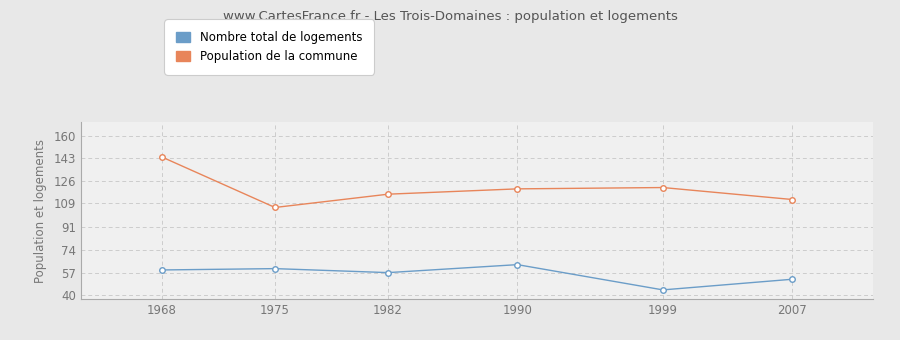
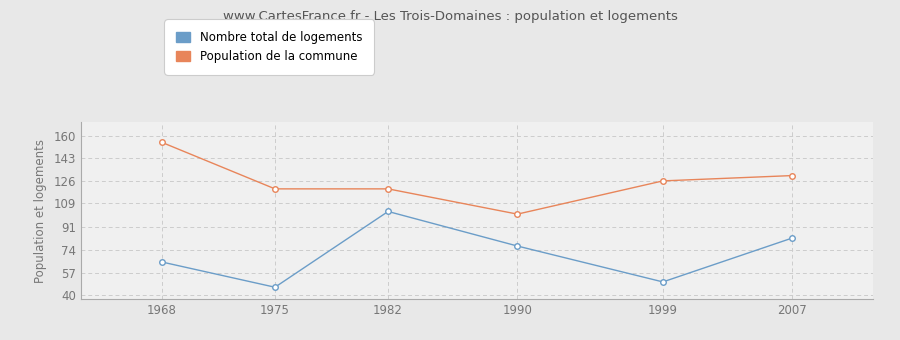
Nombre total de logements/1968: 59 -> 65
Population de la commune/1968: 144 -> 155
Nombre total de logements/1975: 60 -> 46
Population de la commune/1975: 106 -> 120
Nombre total de logements/1982: 57 -> 103
Population de la commune/1982: 116 -> 120
Nombre total de logements/1990: 63 -> 77
Population de la commune/1990: 120 -> 101
Nombre total de logements/1999: 44 -> 50
Population de la commune/1999: 121 -> 126
Nombre total de logements/2007: 52 -> 83
Population de la commune/2007: 112 -> 130
